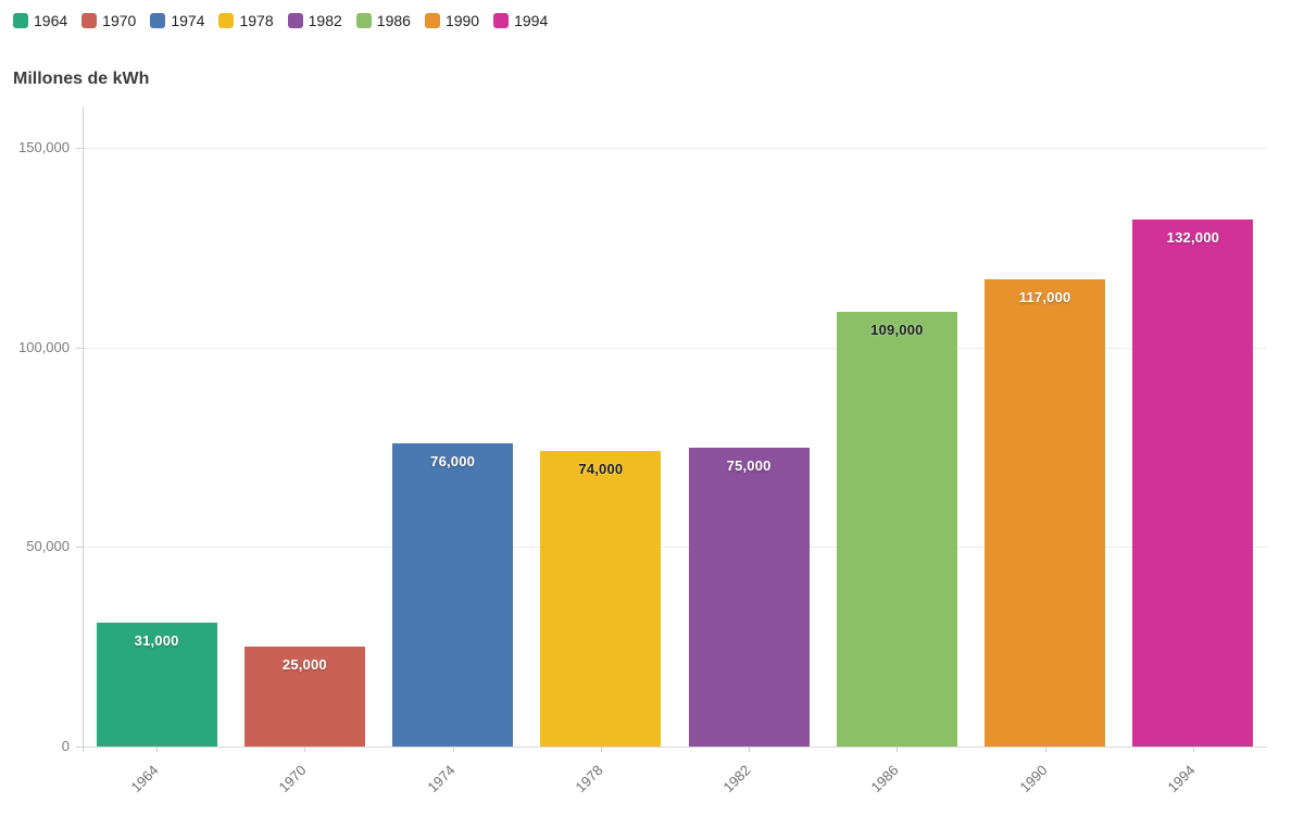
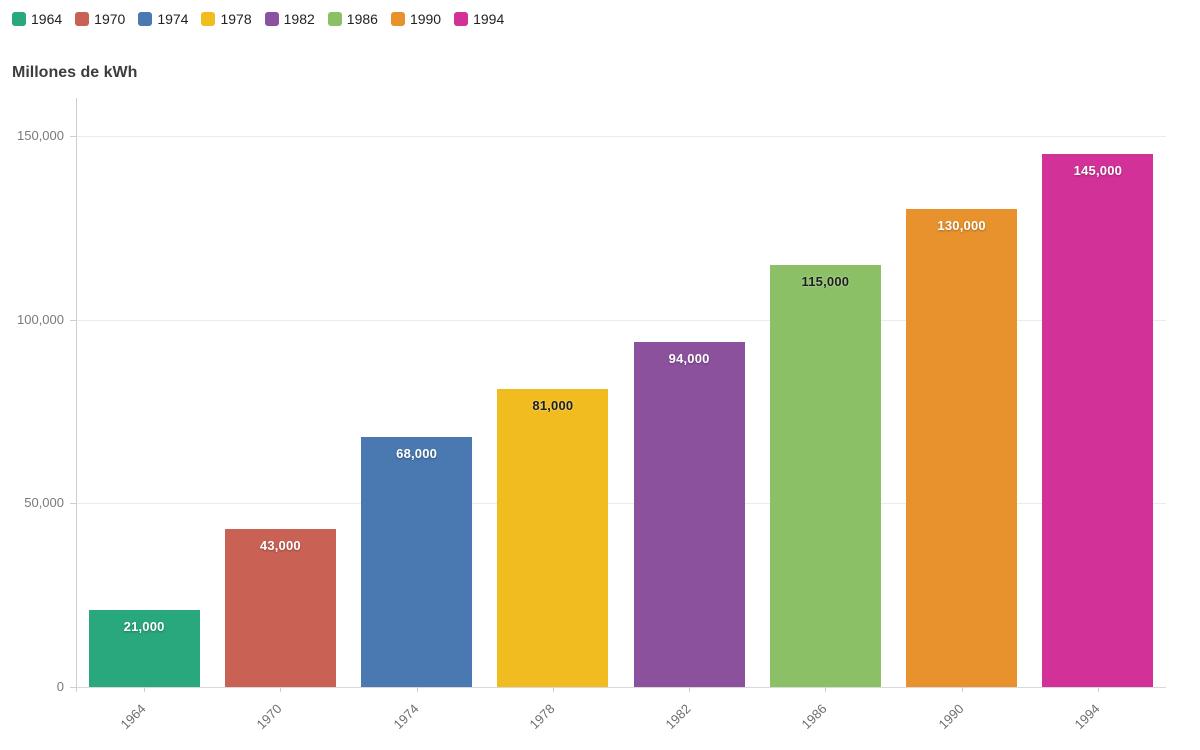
1964: 31,000 -> 21,000
1970: 25,000 -> 43,000
1974: 76,000 -> 68,000
1978: 74,000 -> 81,000
1982: 75,000 -> 94,000
1986: 109,000 -> 115,000
1990: 117,000 -> 130,000
1994: 132,000 -> 145,000
